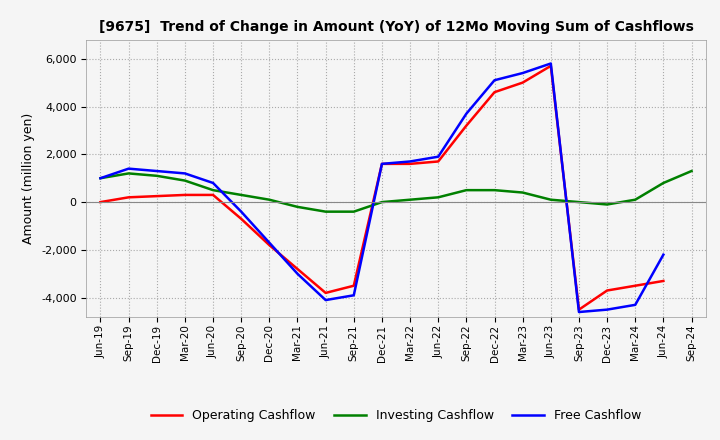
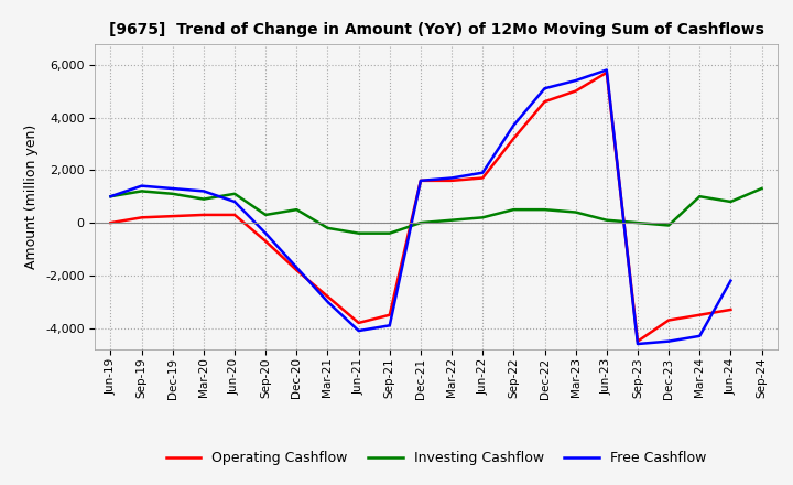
Investing Cashflow/Jun-20: 500 -> 1,100
Investing Cashflow/Dec-20: 100 -> 500
Investing Cashflow/Mar-24: 100 -> 1,000
